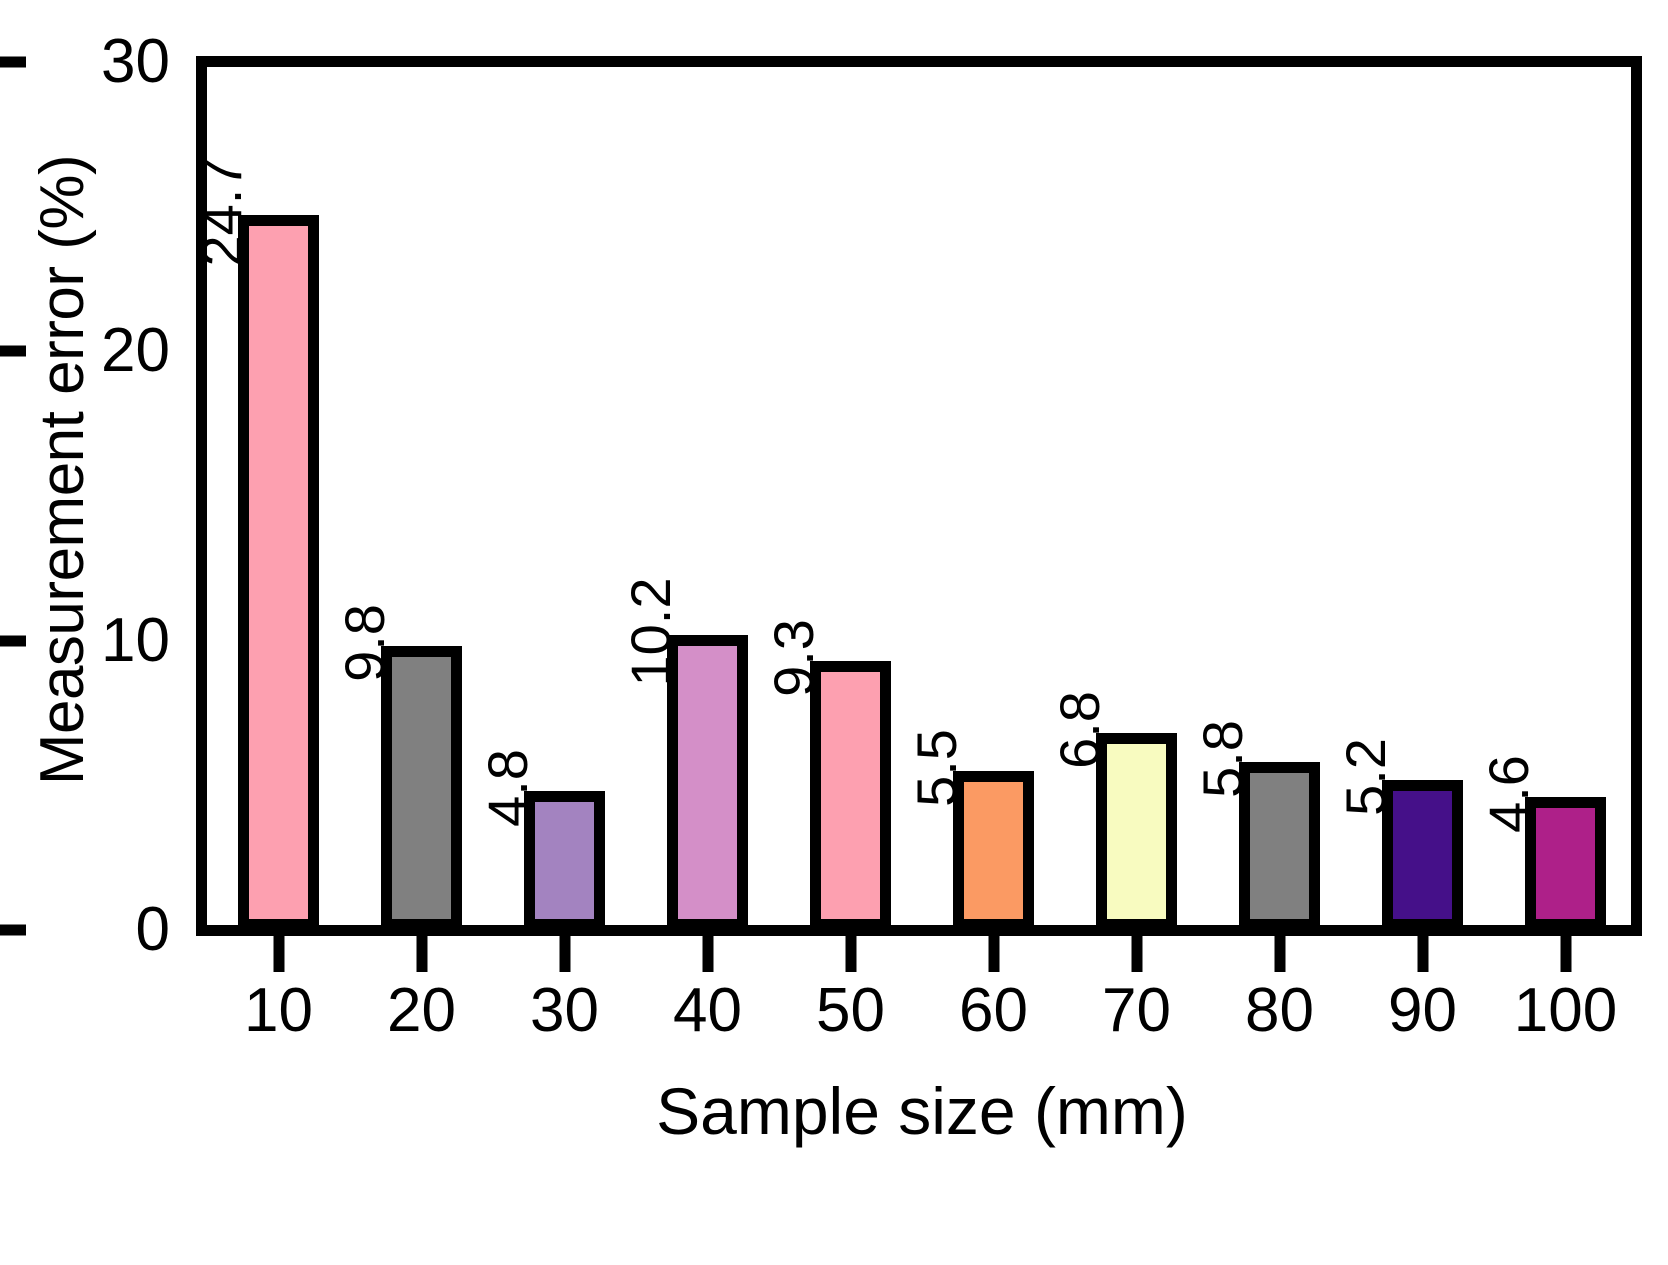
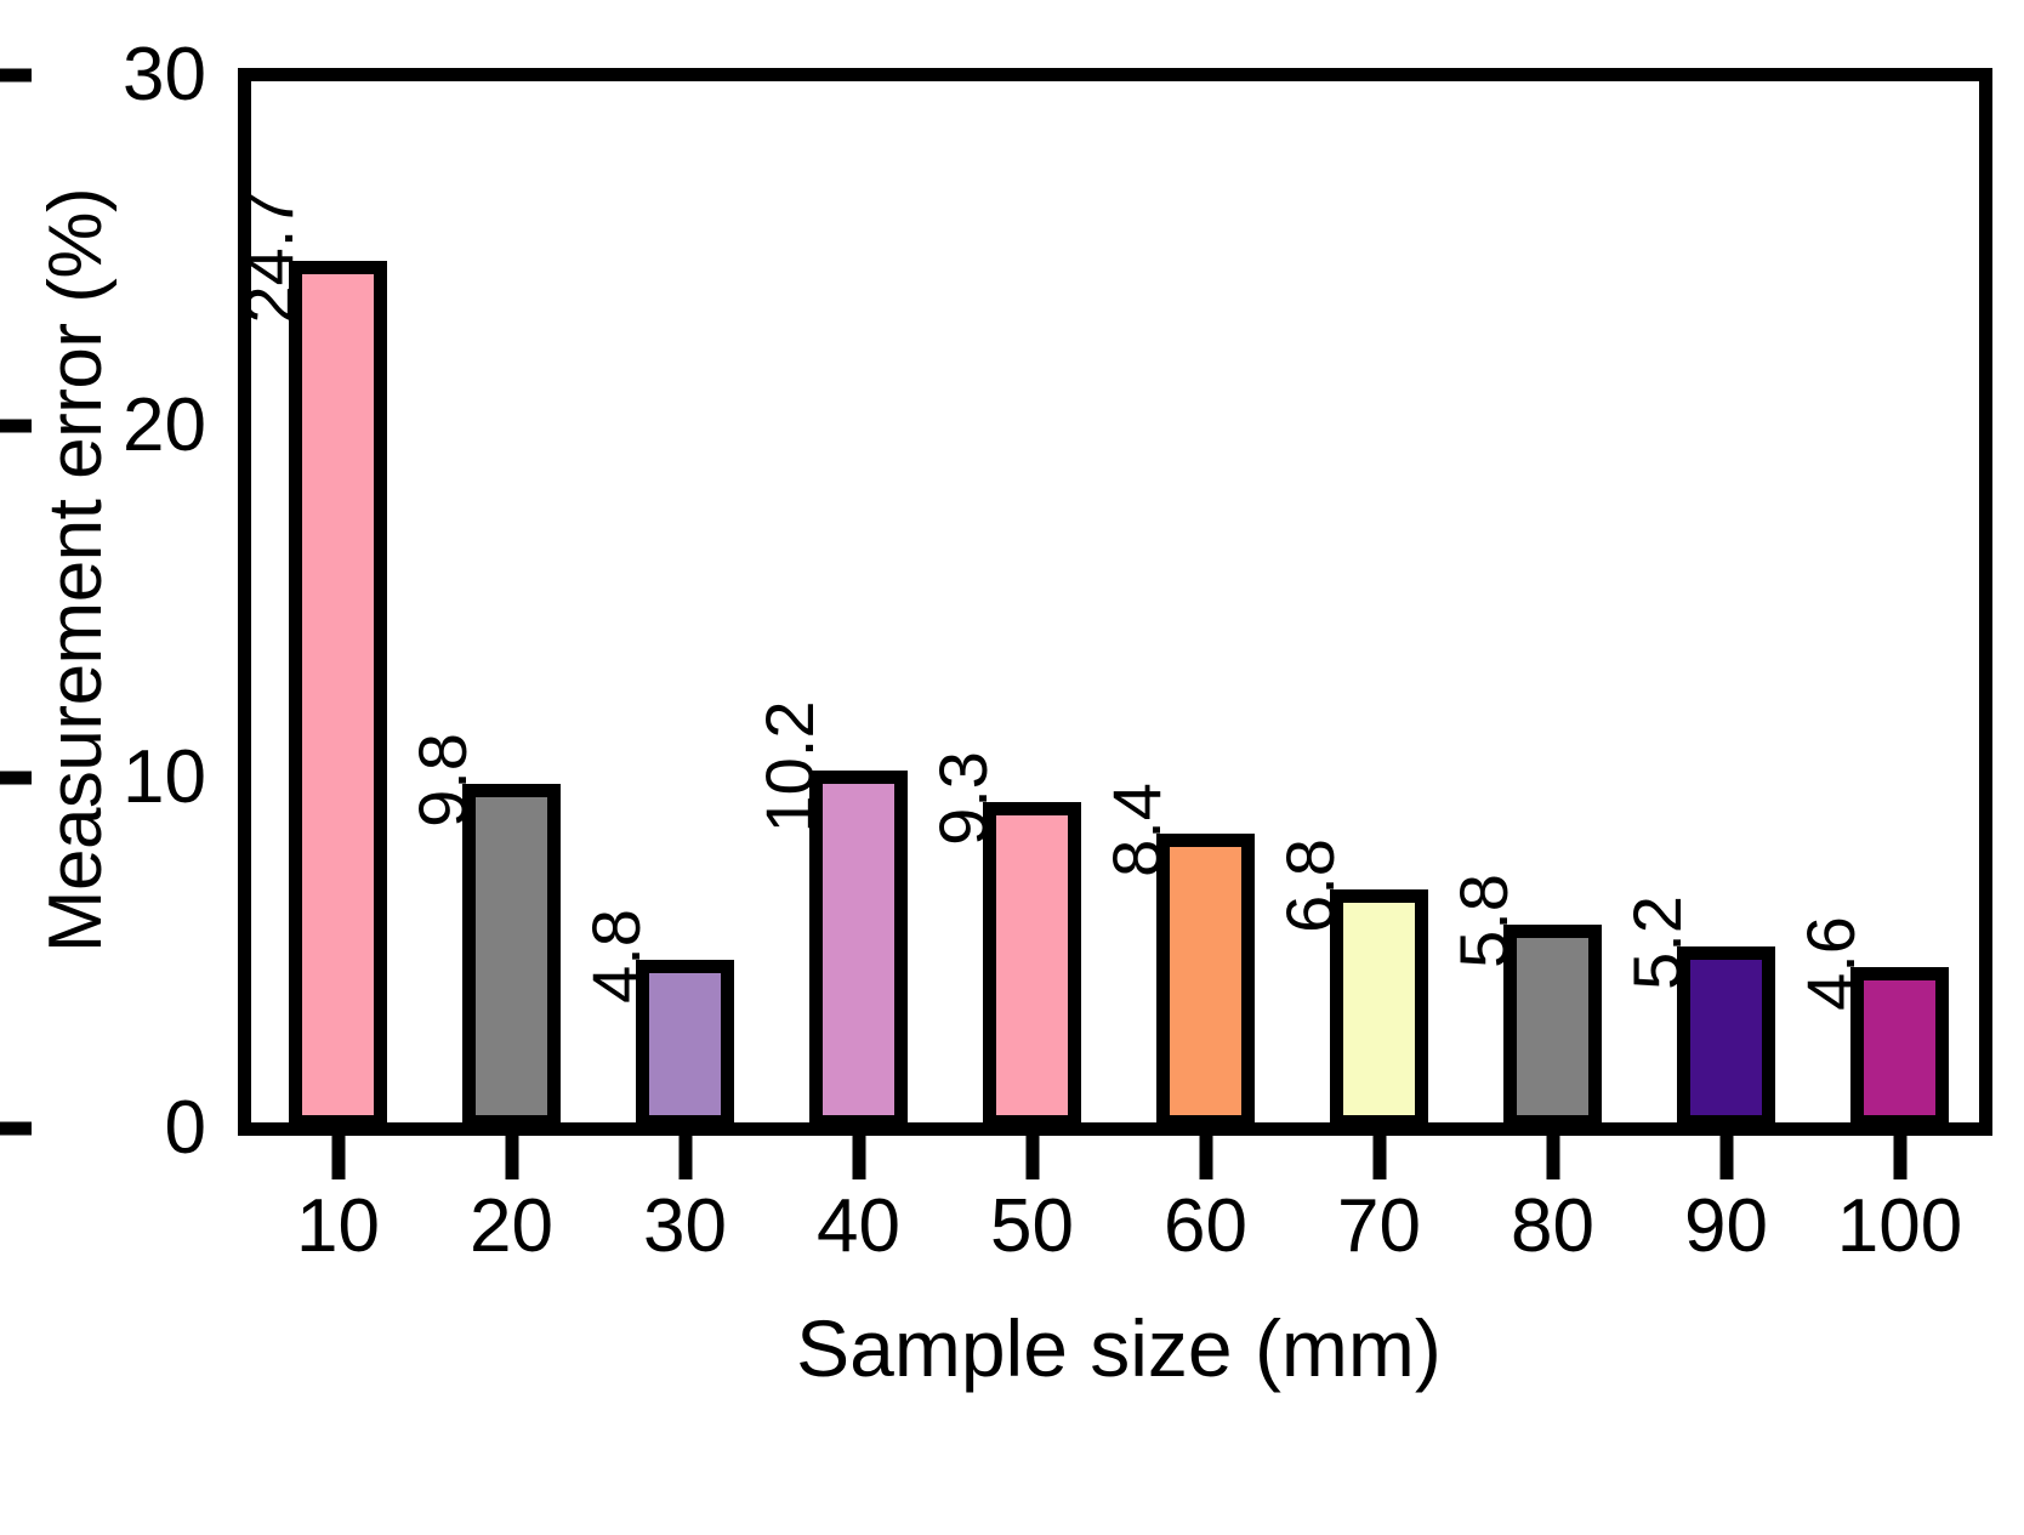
60: 5.5 -> 8.4
